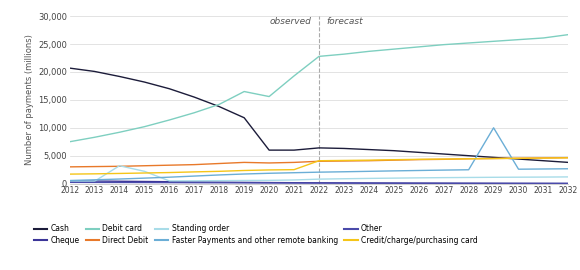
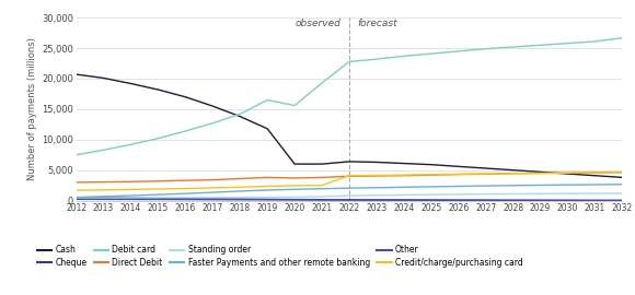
Standing order/2014: 3,200 -> 400
Standing order/2015: 2,200 -> 500
Faster Payments and other remote banking/2029: 10,000 -> 2,500
